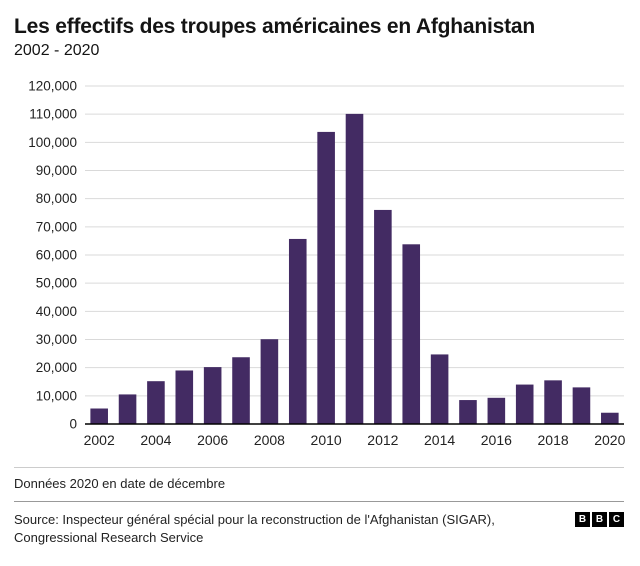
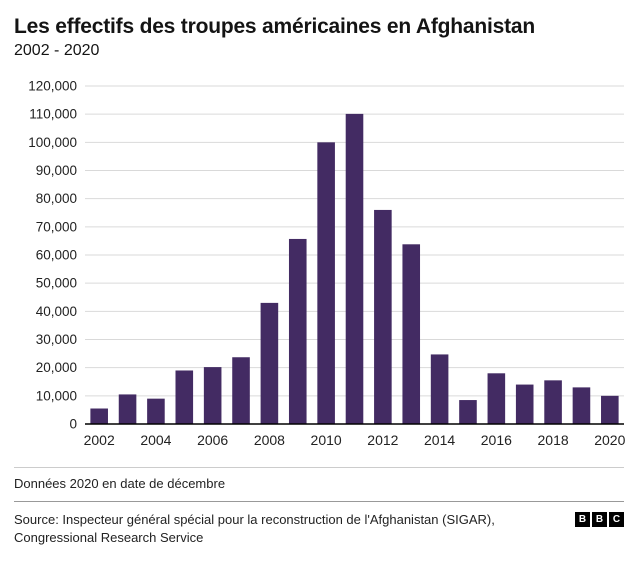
2004: 15000 -> 9000
2008: 30000 -> 43000
2010: 104000 -> 100000
2016: 9000 -> 18000
2020: 4000 -> 10000
